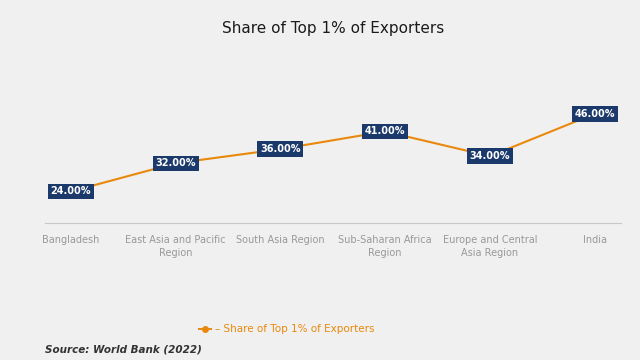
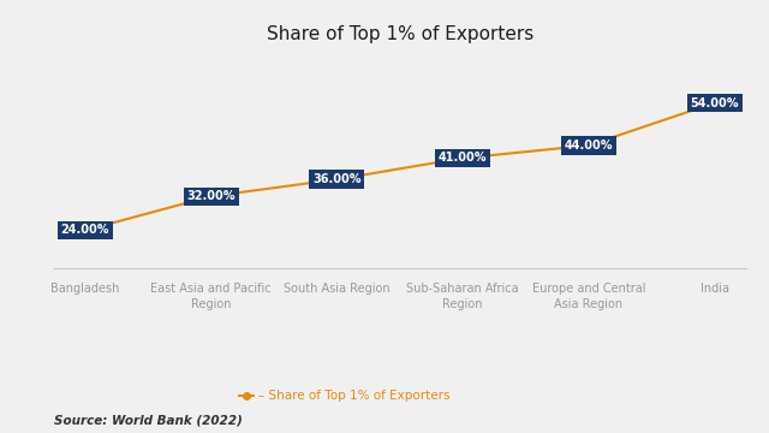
Europe and Central Asia Region: 34.00% -> 44.00%
India: 46.00% -> 54.00%
